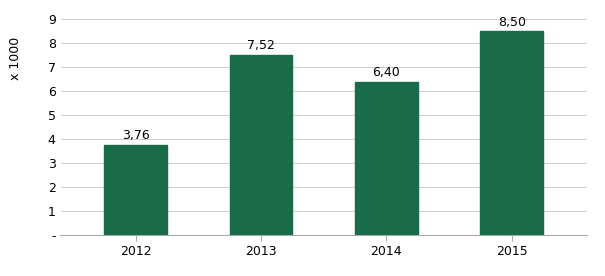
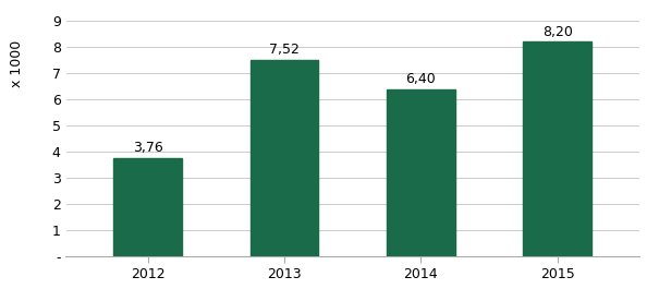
2015: 8,50 -> 8,20
